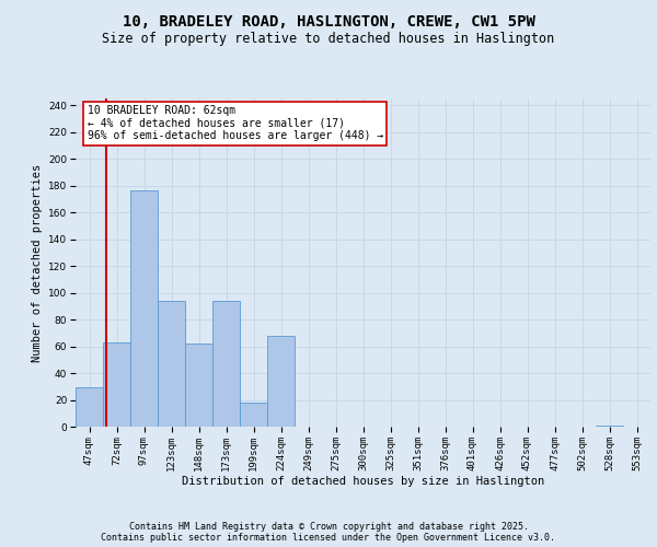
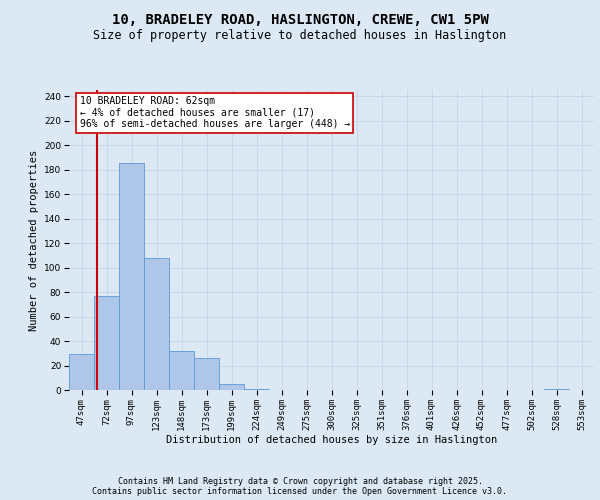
72sqm: 63 -> 77
97sqm: 176 -> 185
123sqm: 94 -> 108
148sqm: 62 -> 32
173sqm: 94 -> 26
199sqm: 18 -> 5
224sqm: 68 -> 1
